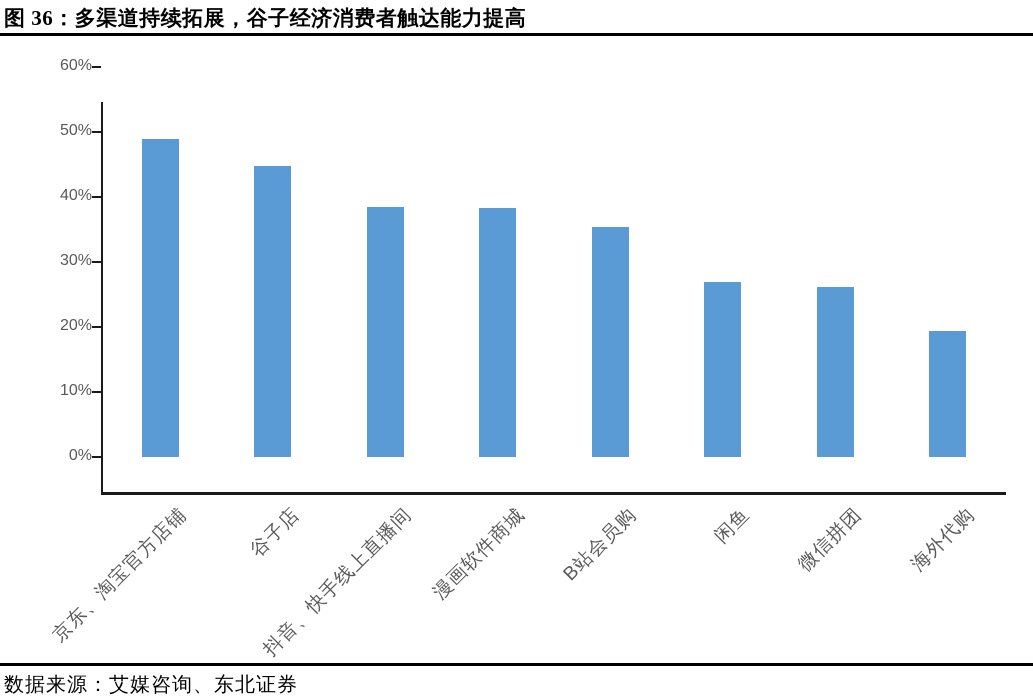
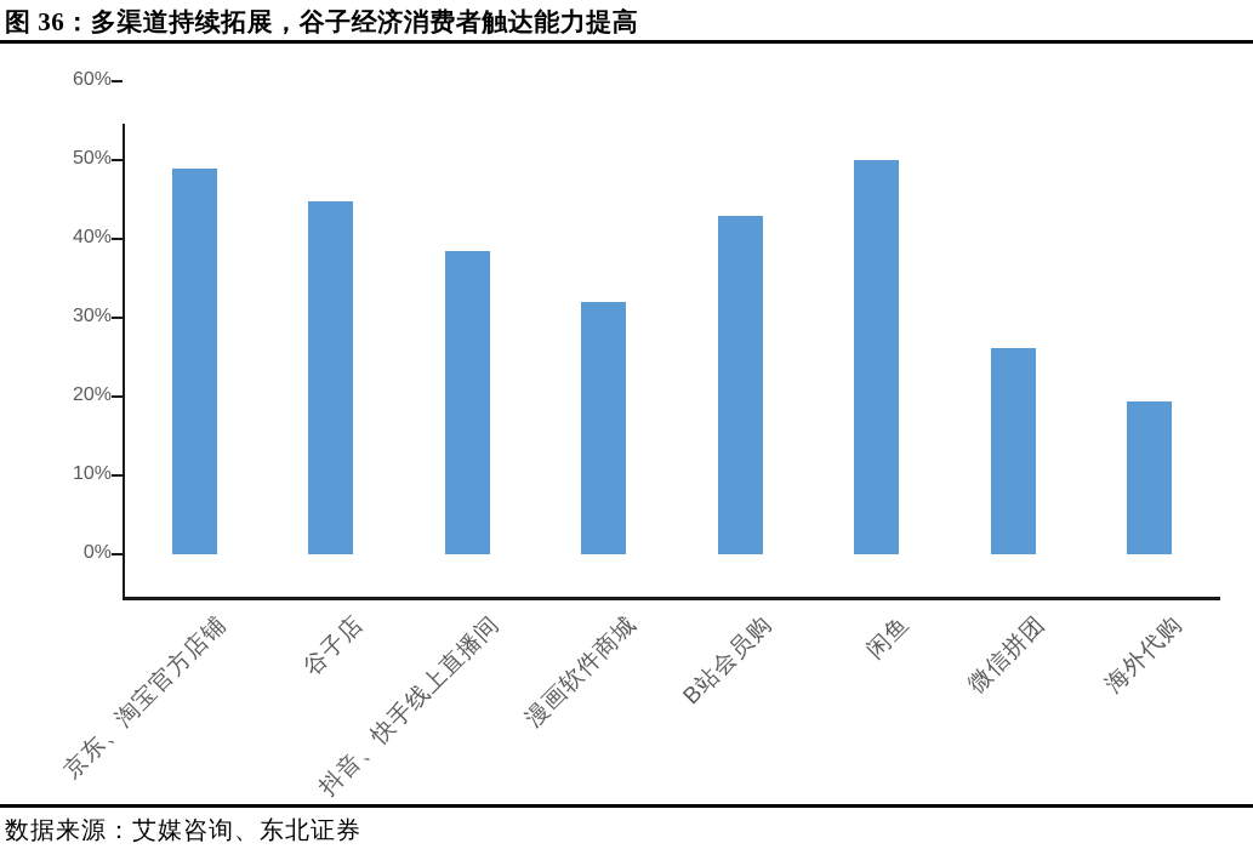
漫画软件商城: 38% -> 32%
B站会员购: 35% -> 43%
闲鱼: 27% -> 50%
